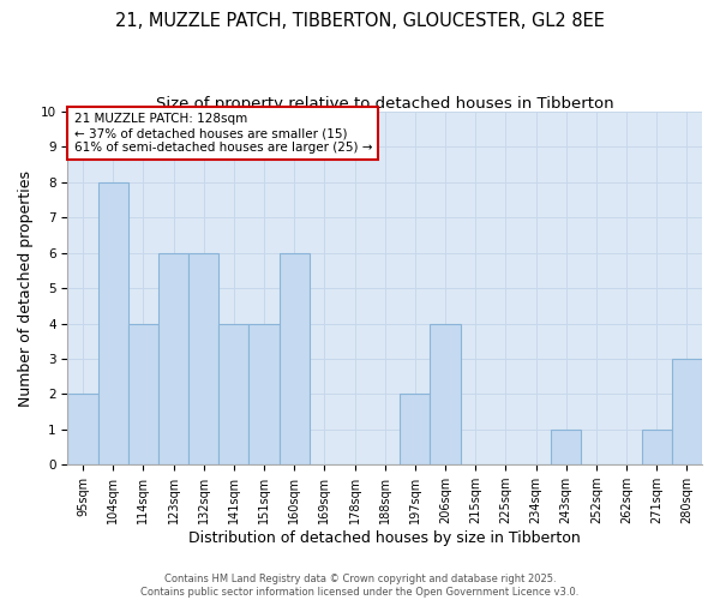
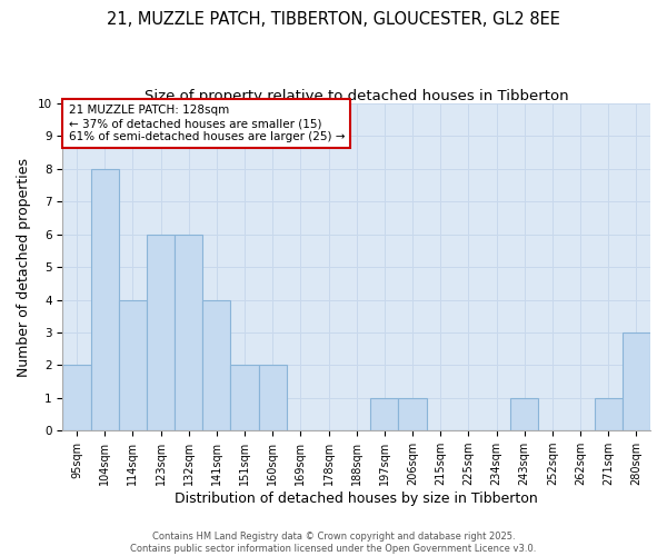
151sqm: 4 -> 2
160sqm: 6 -> 2
197sqm: 2 -> 1
206sqm: 4 -> 1
